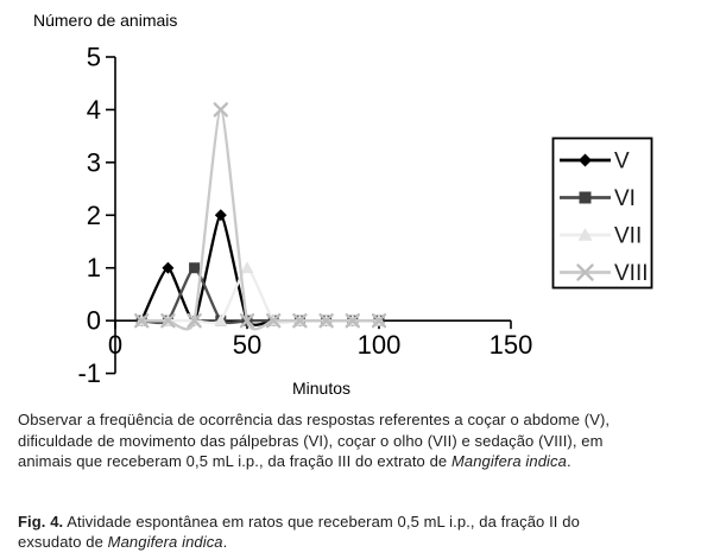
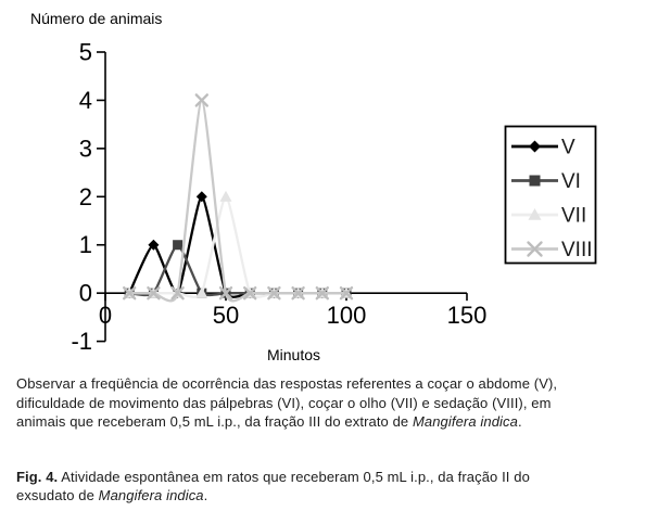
VII/50: 1 -> 2
